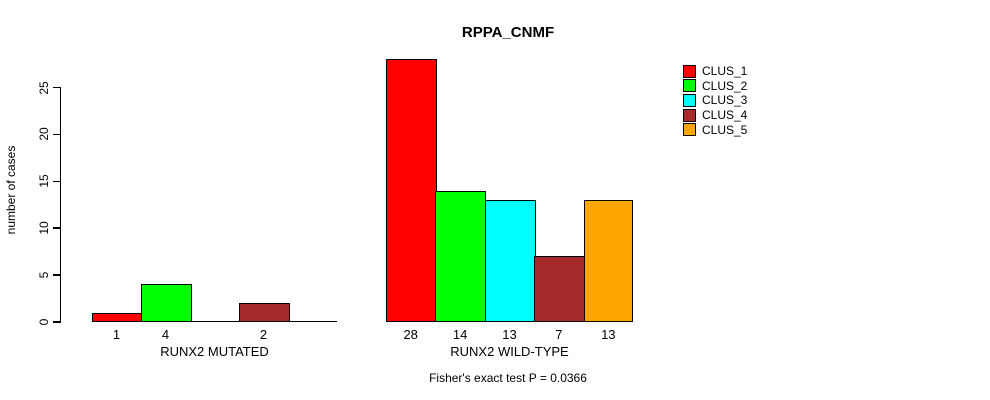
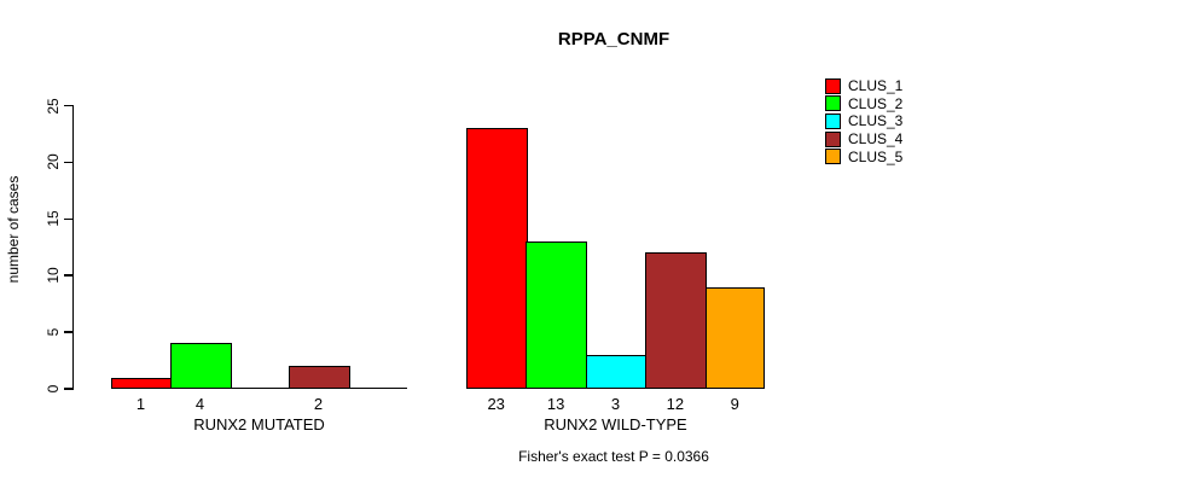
CLUS_1/RUNX2 WILD-TYPE: 28 -> 23
CLUS_2/RUNX2 WILD-TYPE: 14 -> 13
CLUS_3/RUNX2 WILD-TYPE: 13 -> 3
CLUS_4/RUNX2 WILD-TYPE: 7 -> 12
CLUS_5/RUNX2 WILD-TYPE: 13 -> 9
